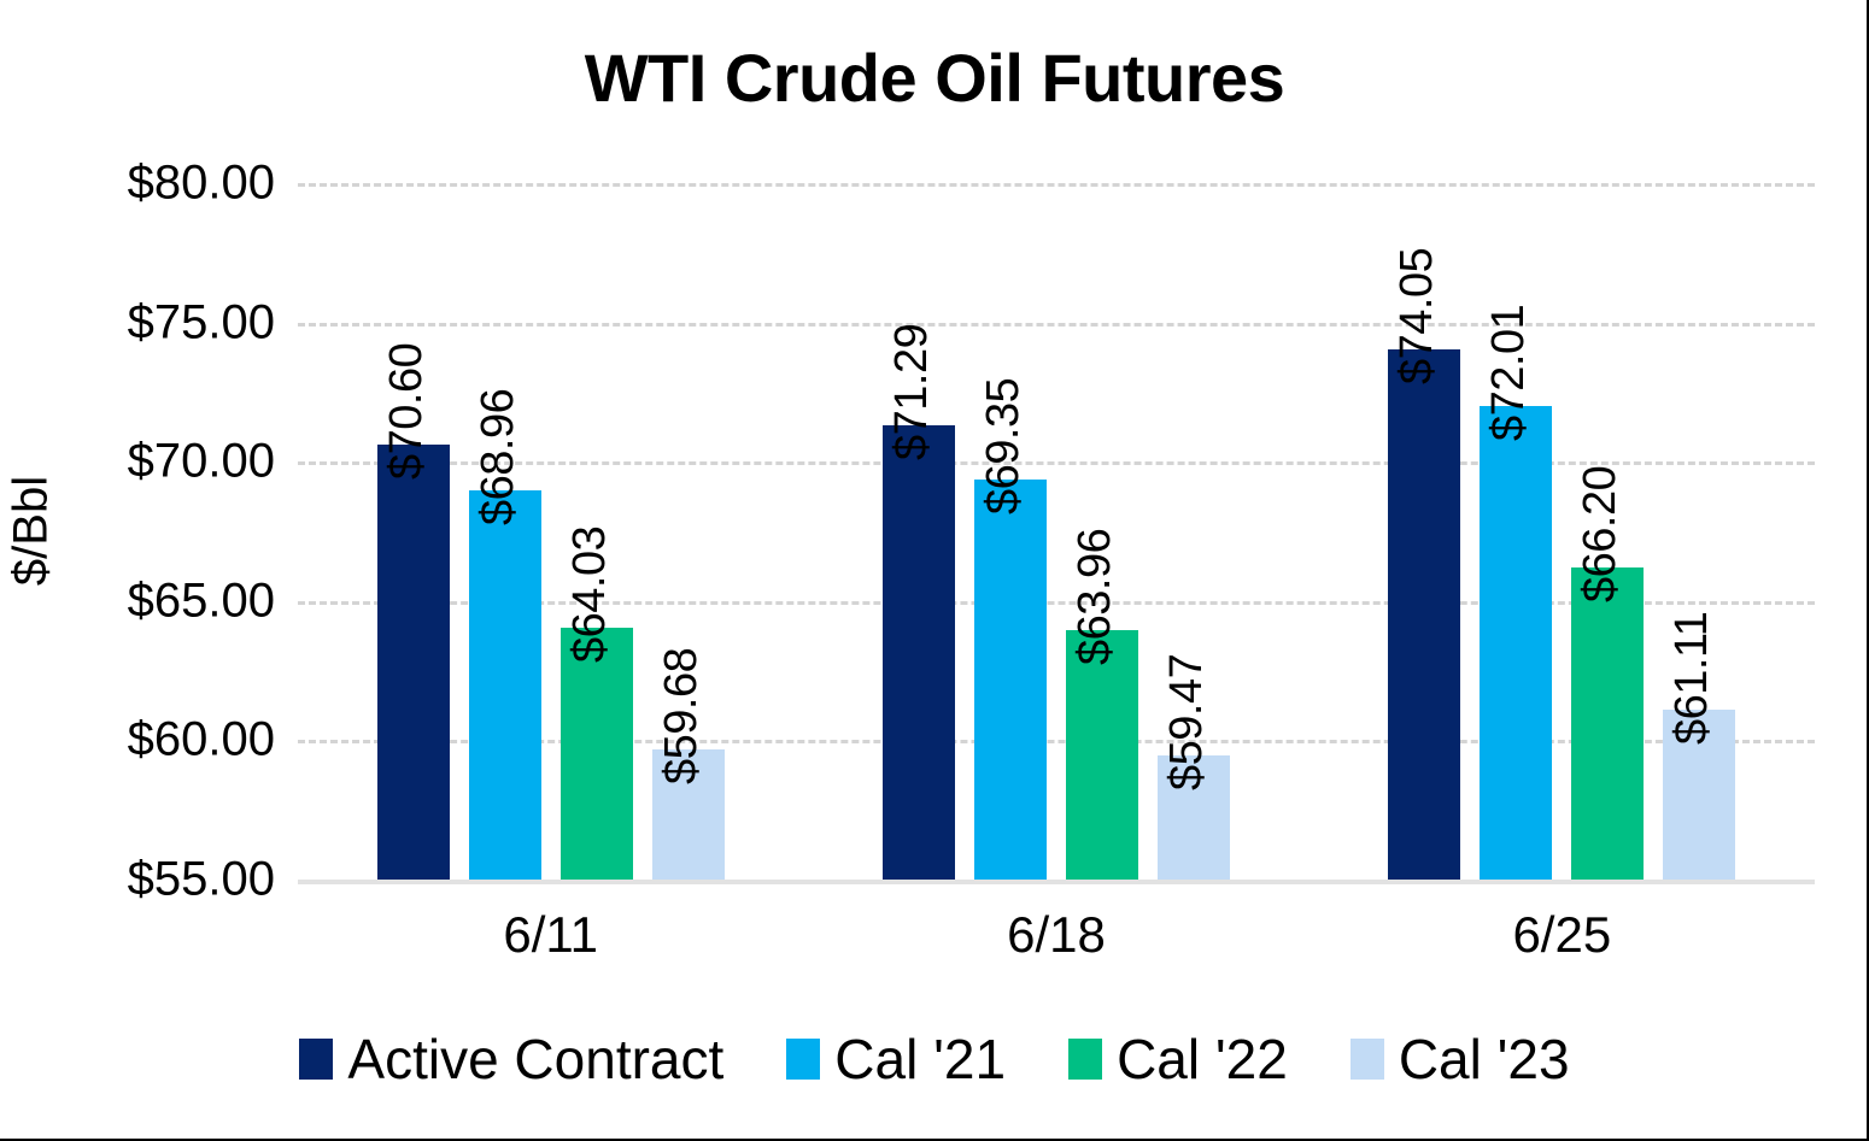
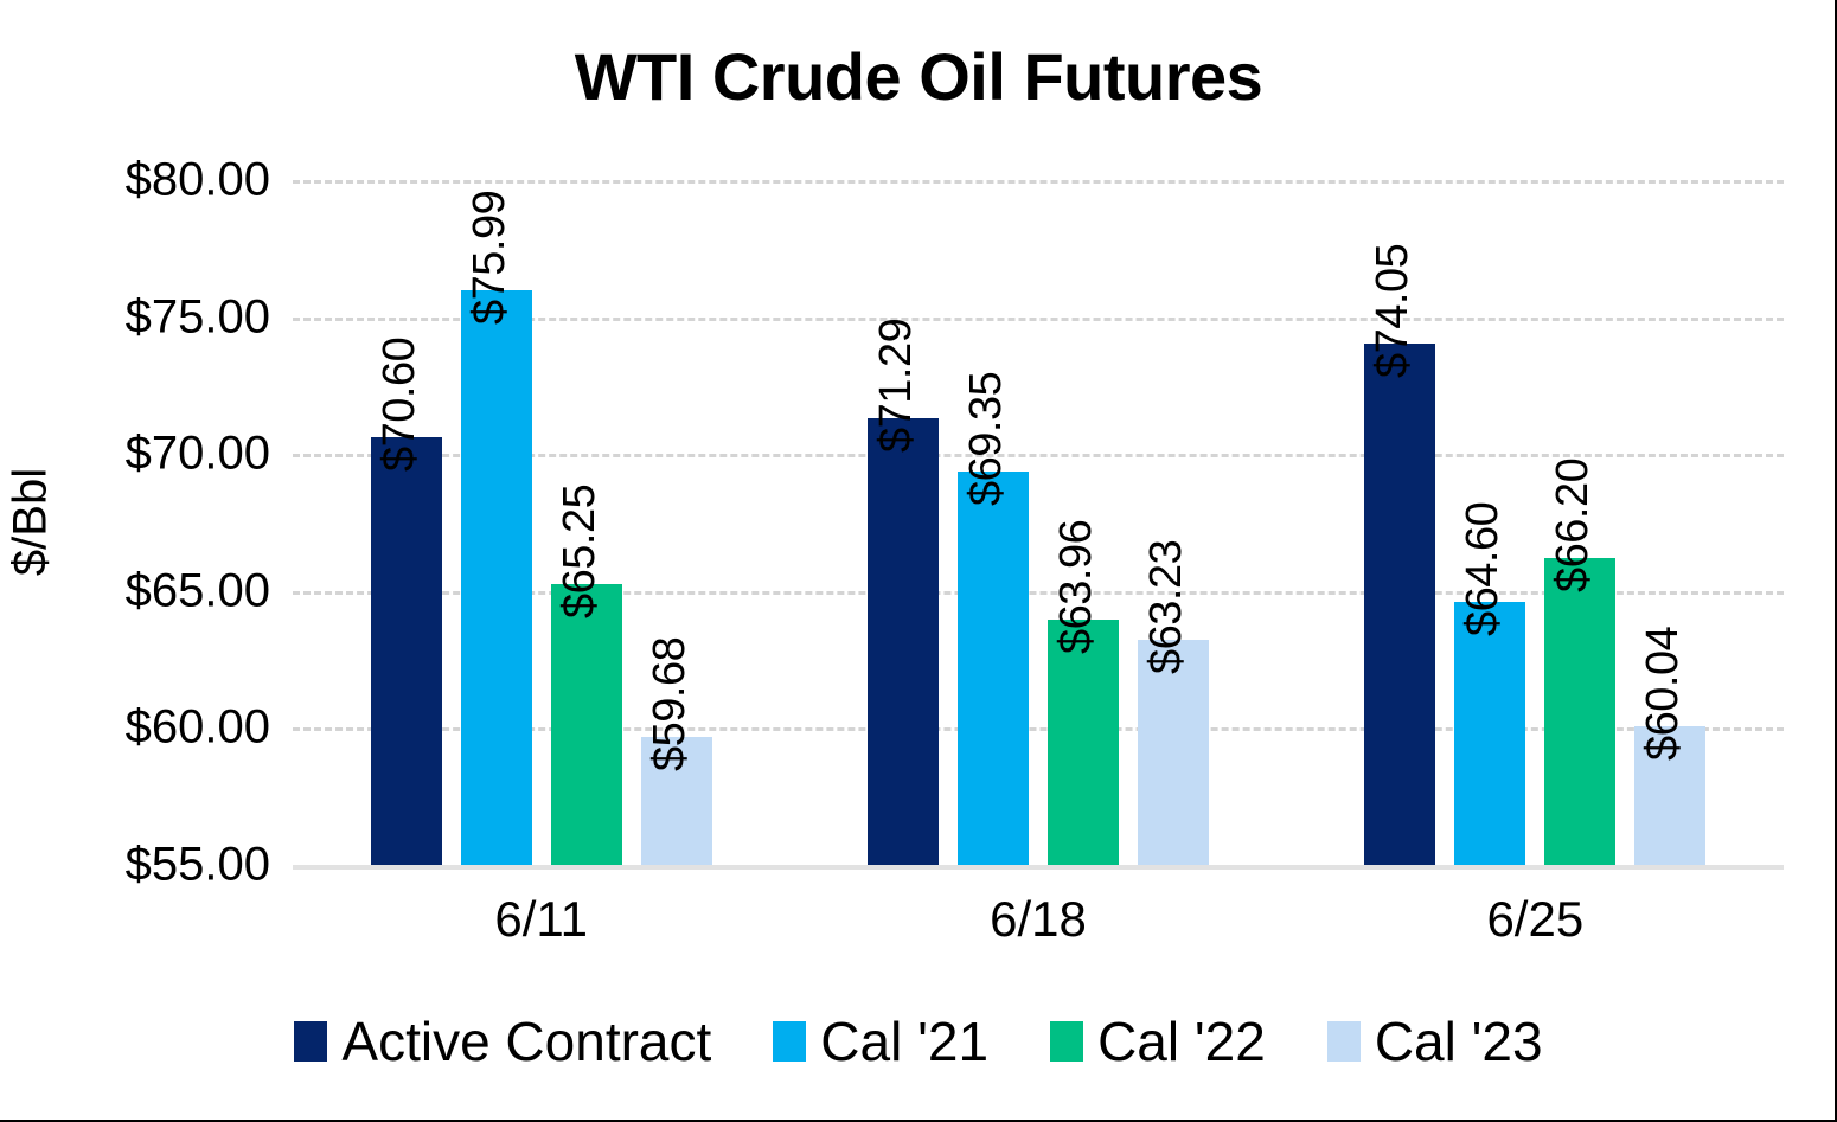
Cal '21/6/11: $68.96 -> $75.99
Cal '22/6/11: $64.03 -> $65.25
Cal '23/6/18: $59.47 -> $63.23
Cal '21/6/25: $72.01 -> $64.60
Cal '23/6/25: $61.11 -> $60.04
